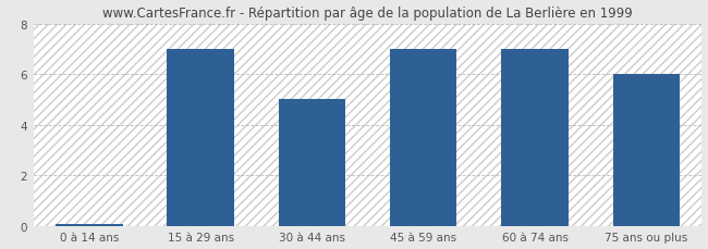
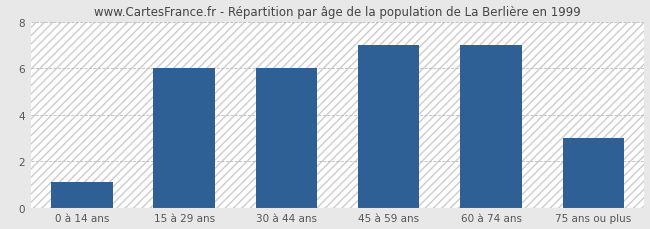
0 à 14 ans: 0.1 -> 1.1
15 à 29 ans: 7.0 -> 6.0
30 à 44 ans: 5.0 -> 6.0
75 ans ou plus: 6.0 -> 3.0
